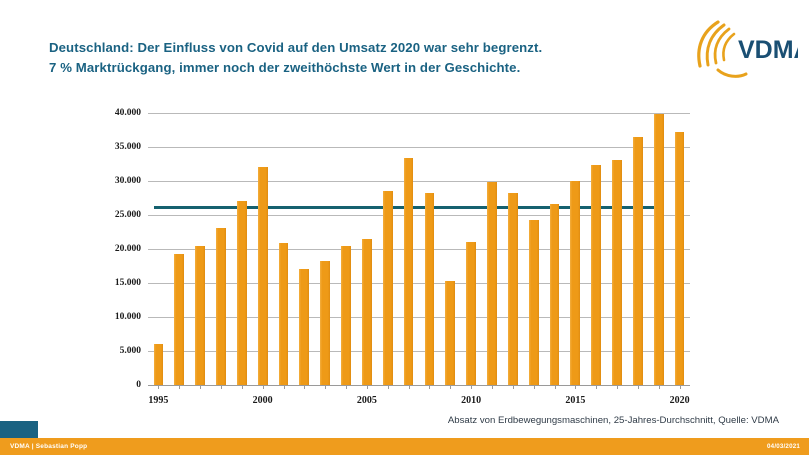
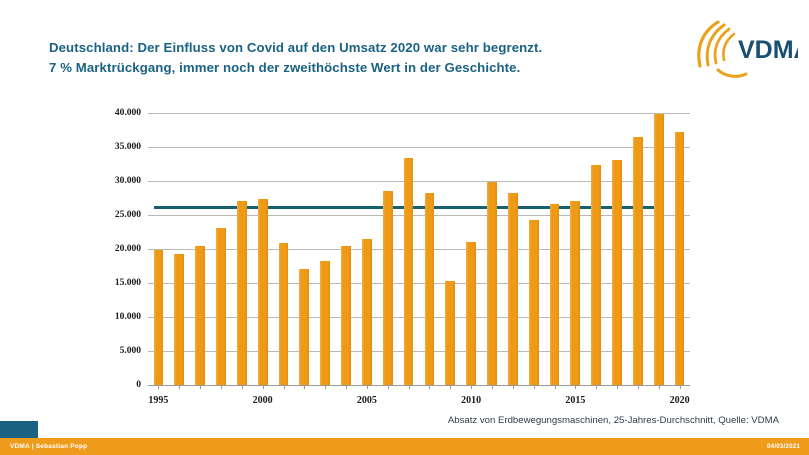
1995: 6000 -> 20000
2000: 32000 -> 27000
2015: 30000 -> 27000
